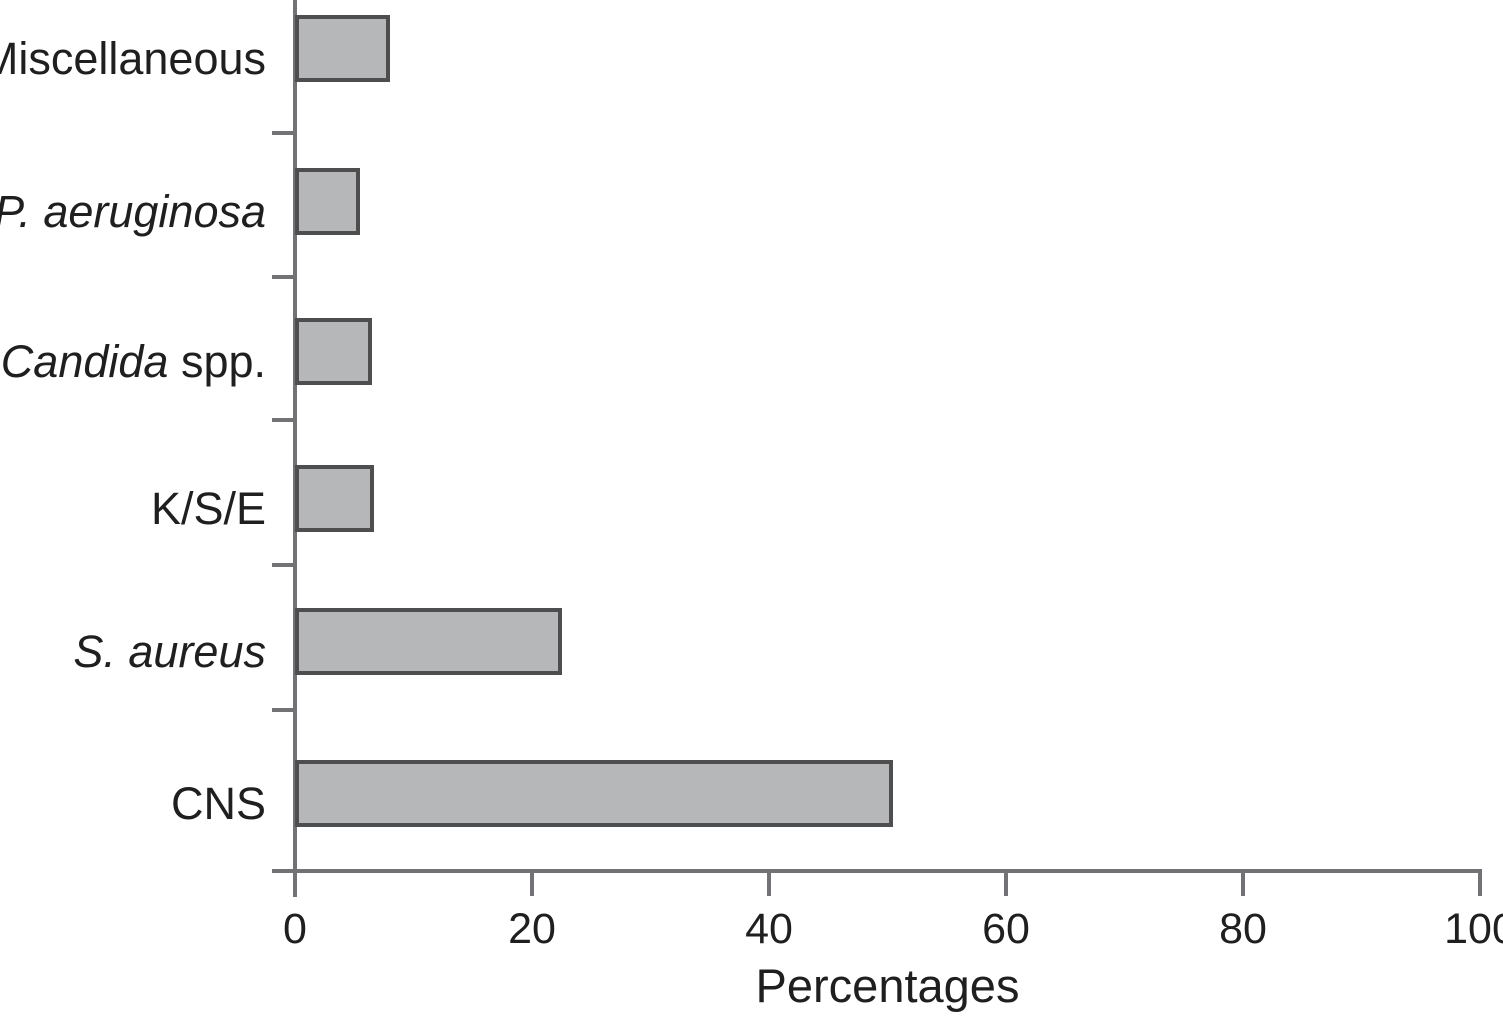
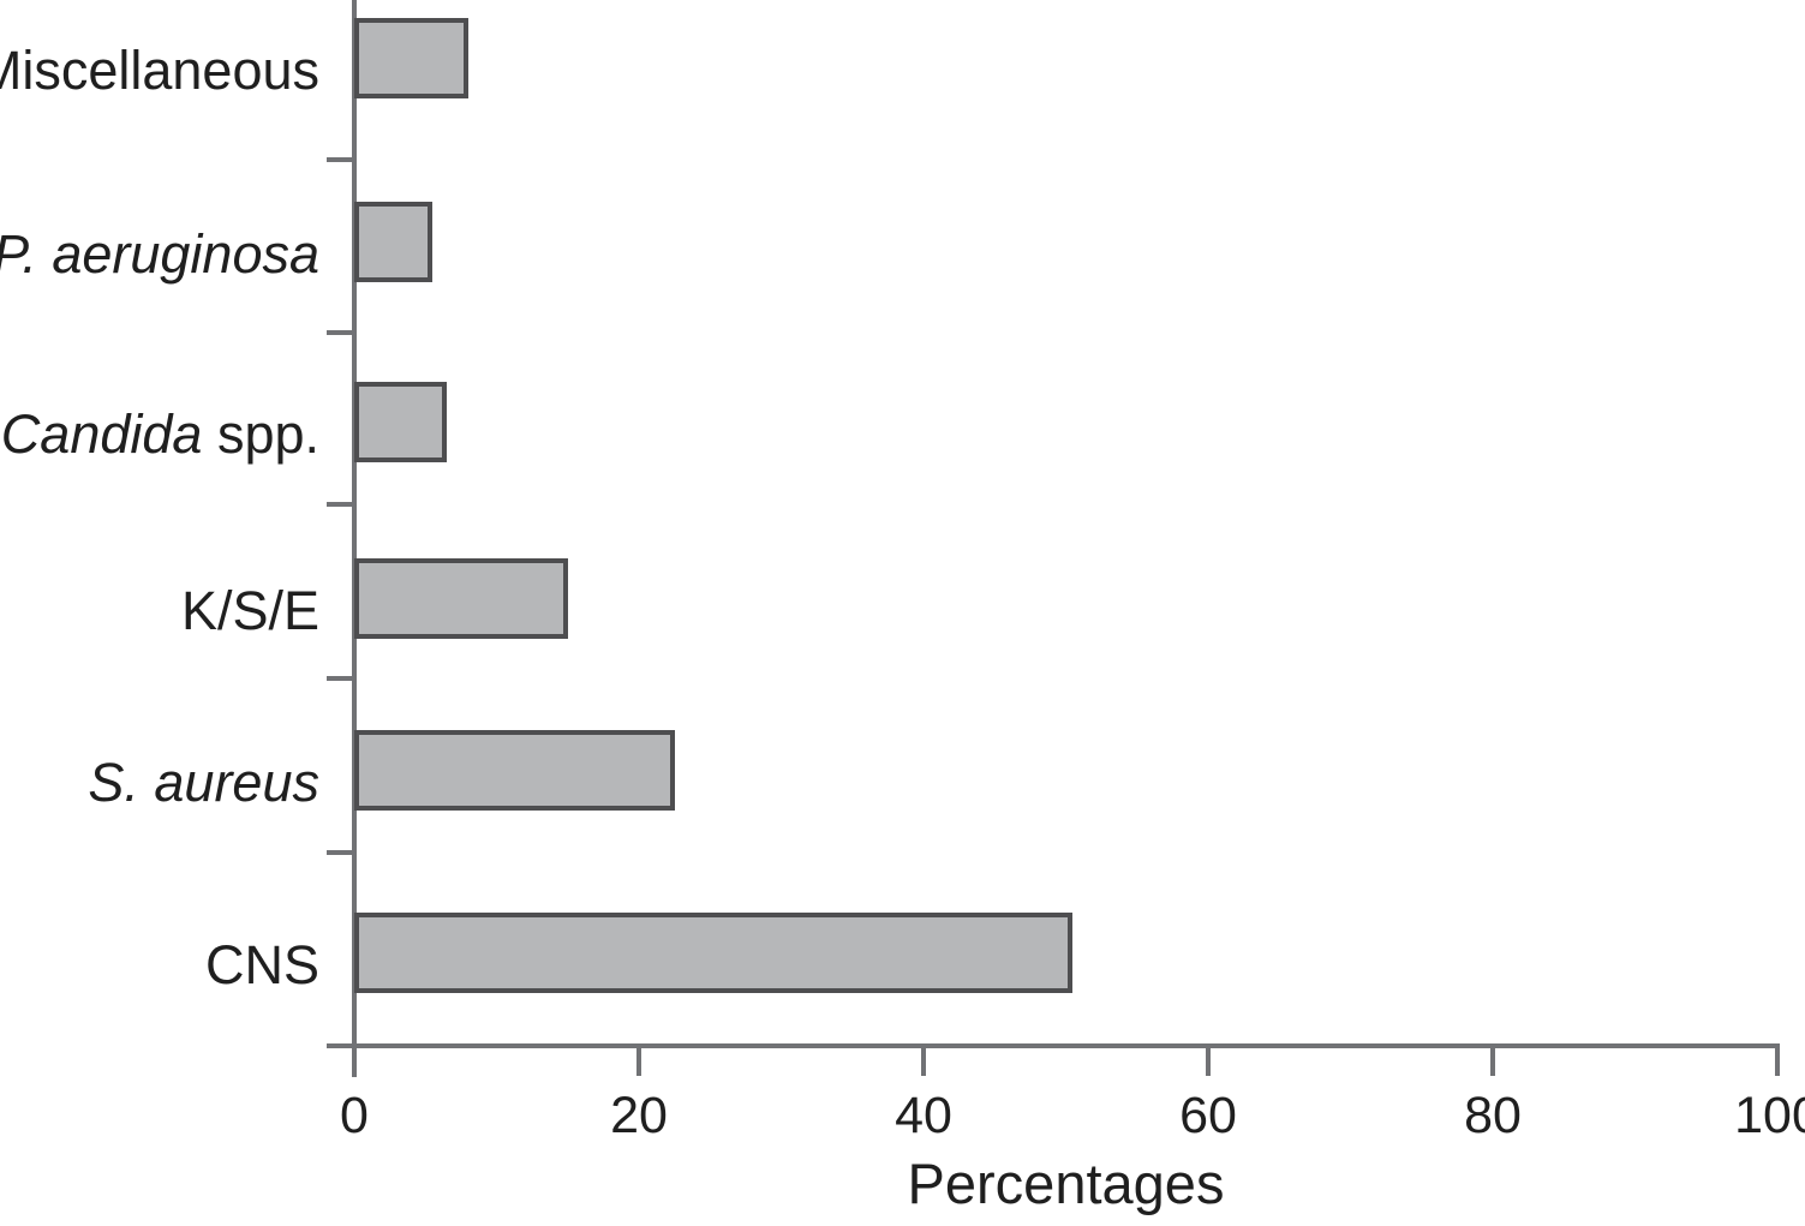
K/S/E: 6.7 -> 15.0
